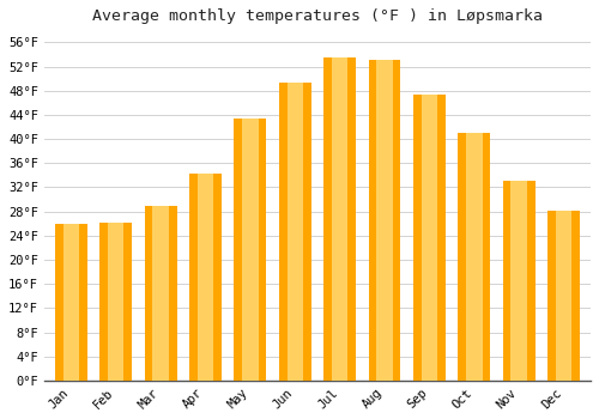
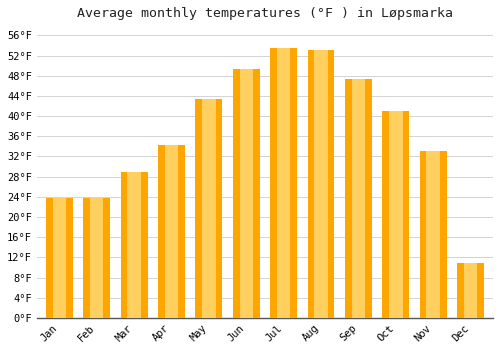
Jan: 26.0°F -> 23.8°F
Feb: 26.2°F -> 23.8°F
Dec: 28.2°F -> 10.8°F
